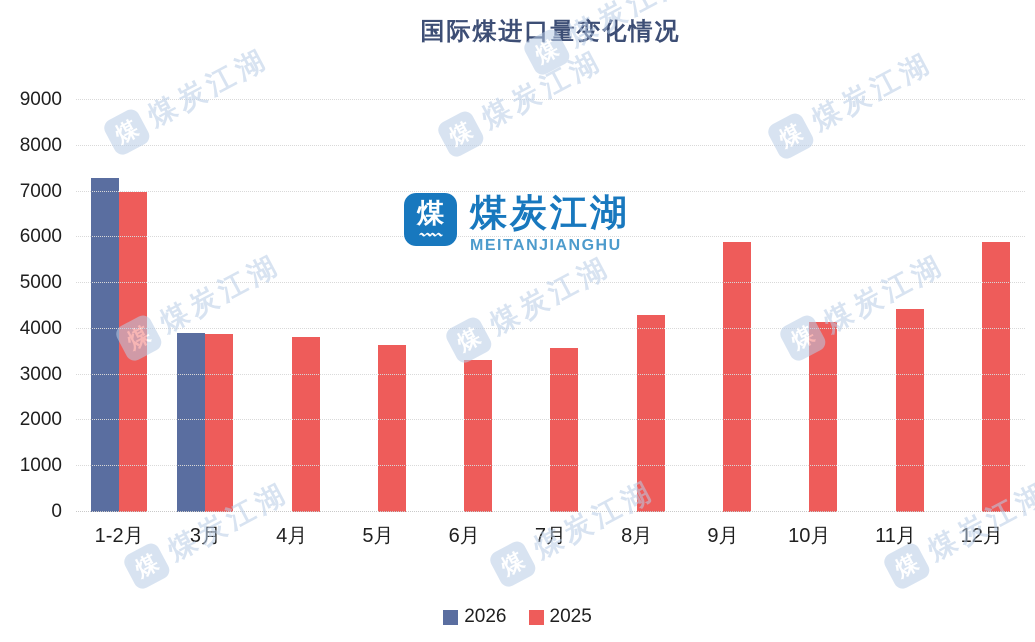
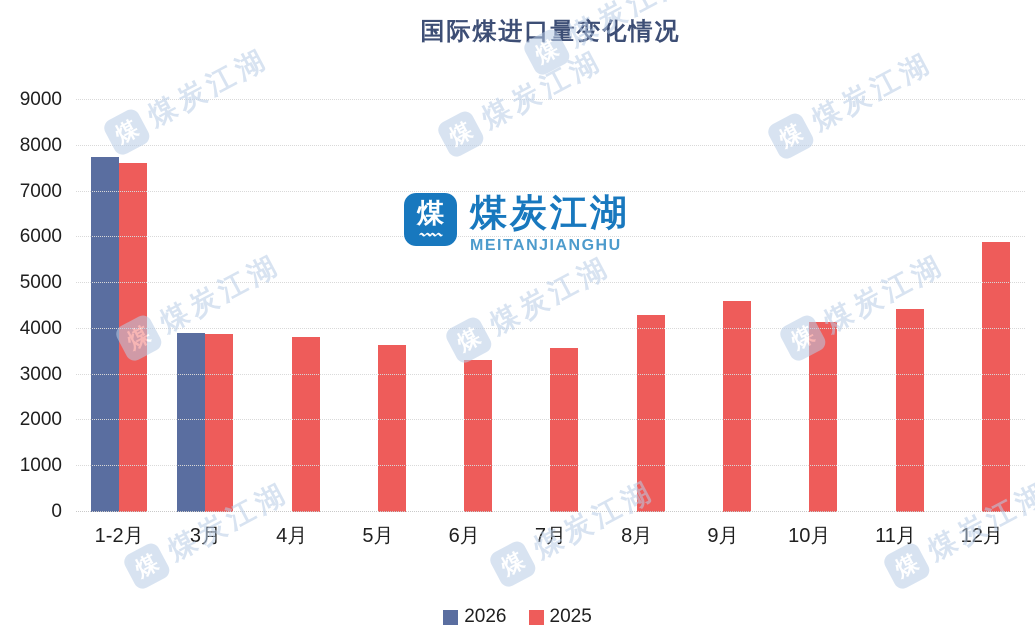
2026/1-2月: 7300 -> 7700
2025/1-2月: 7000 -> 7600
2025/9月: 5900 -> 4600
